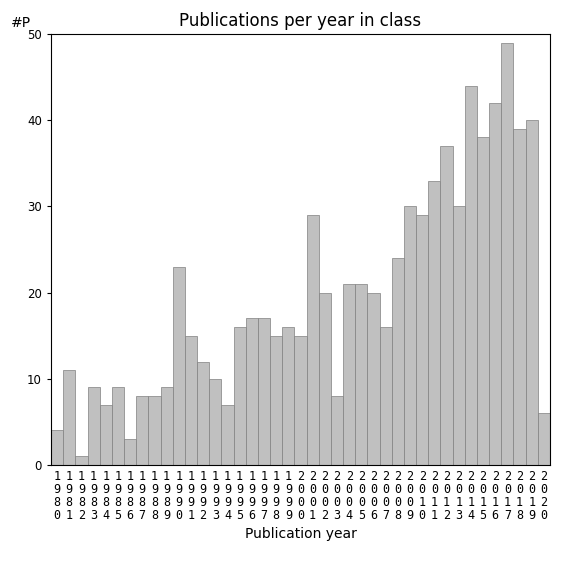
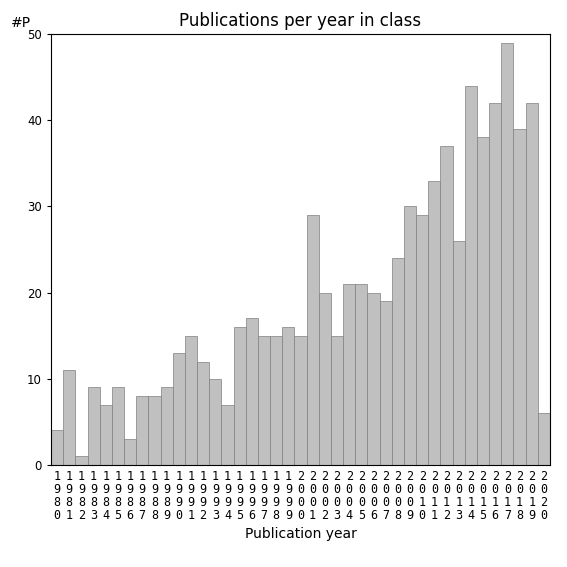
1 9 9 0: 23 -> 13
1 9 9 7: 17 -> 15
2 0 0 3: 8 -> 15
2 0 0 7: 16 -> 19
2 0 1 3: 30 -> 26
2 0 1 9: 40 -> 42
